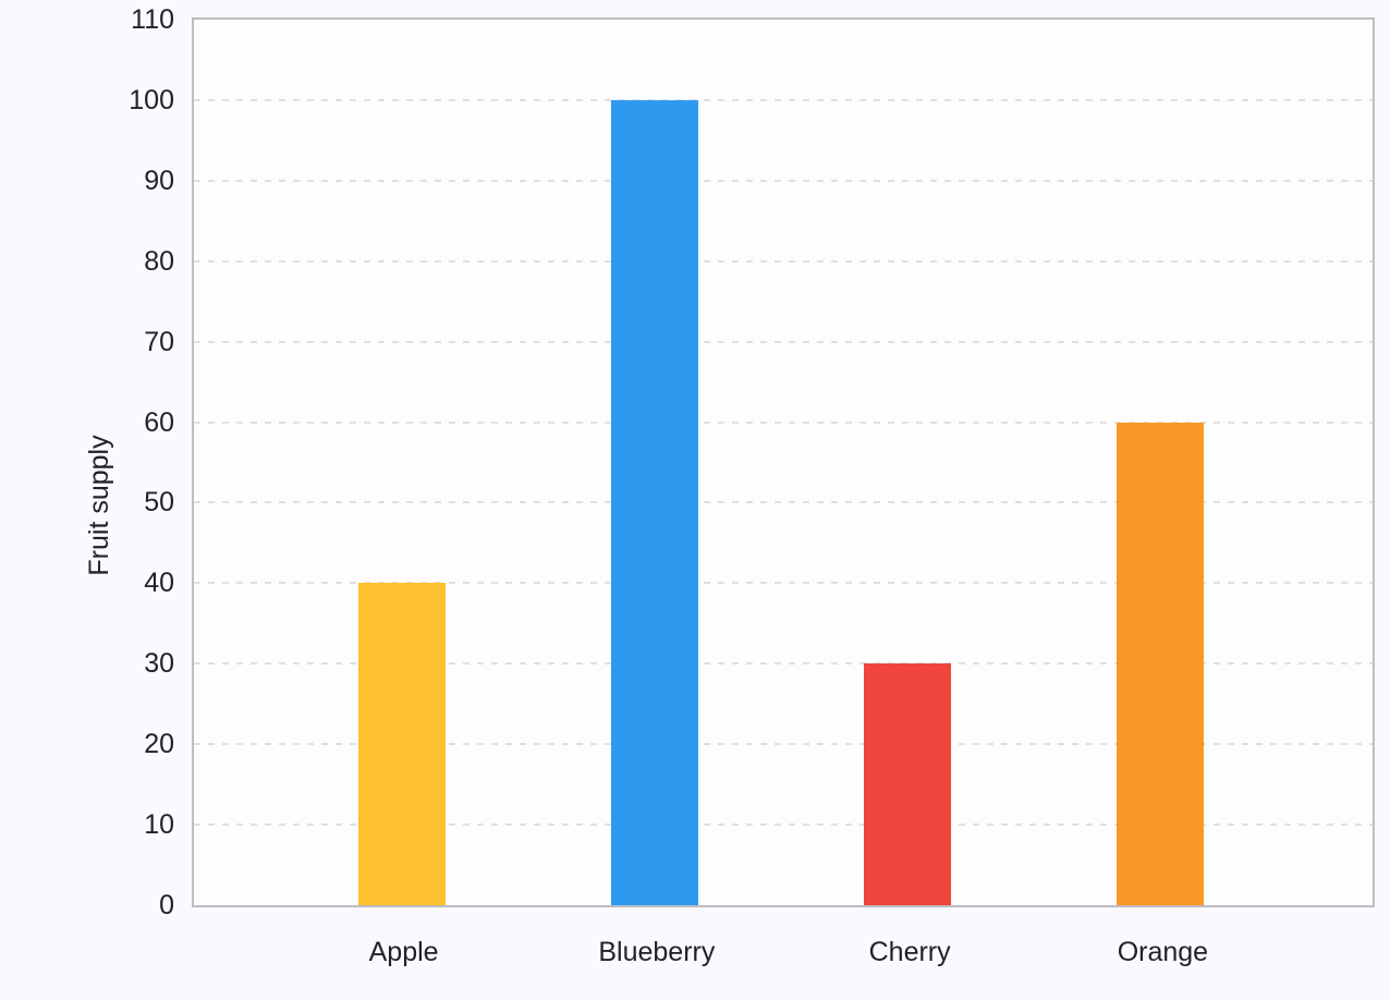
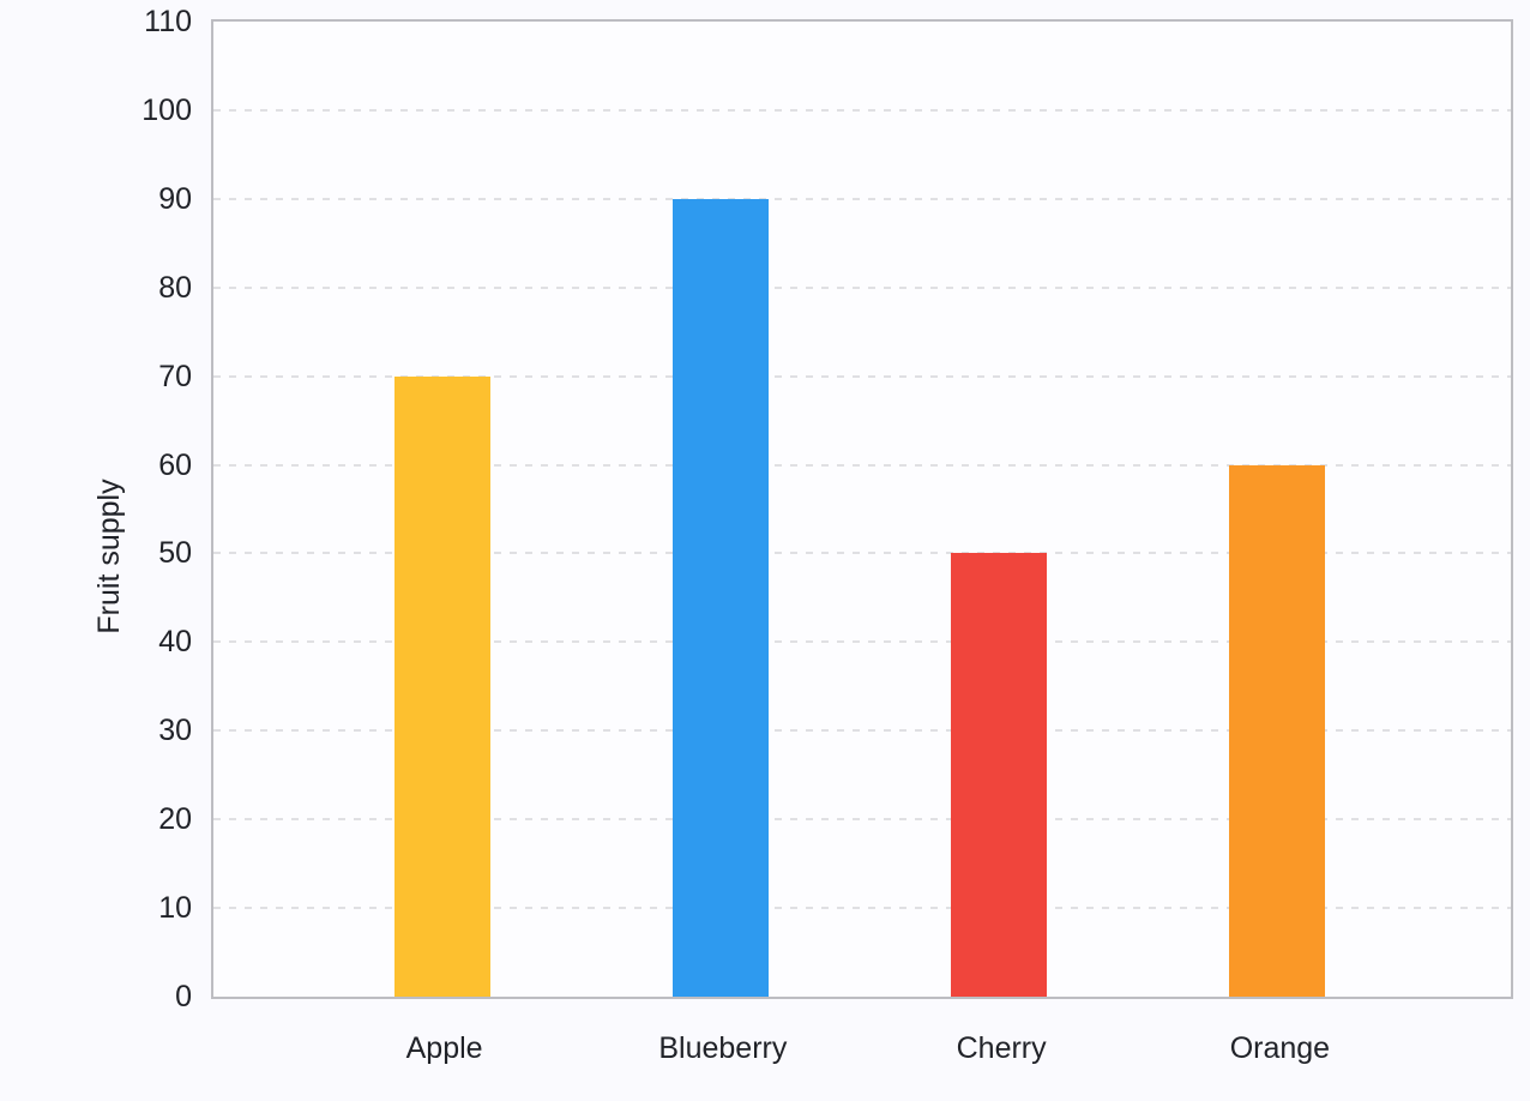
Apple: 40 -> 70
Blueberry: 100 -> 90
Cherry: 30 -> 50
